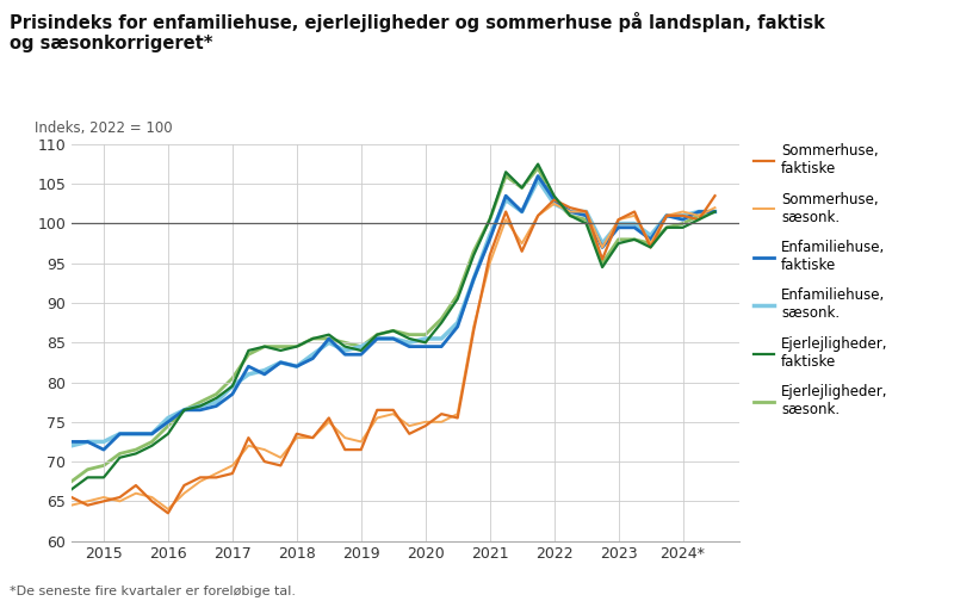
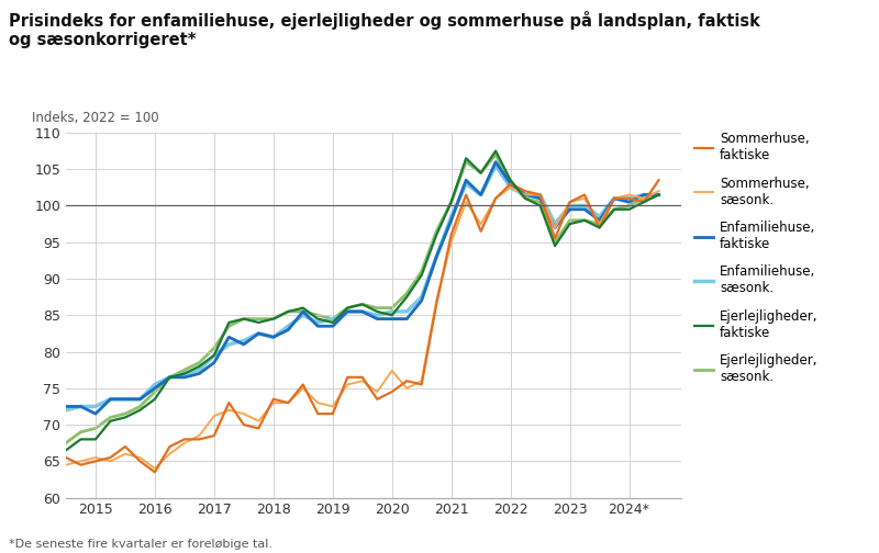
Sommerhuse, sæsonk./2017: 69.5 -> 71.2
Sommerhuse, sæsonk./2020: 75.0 -> 77.4
